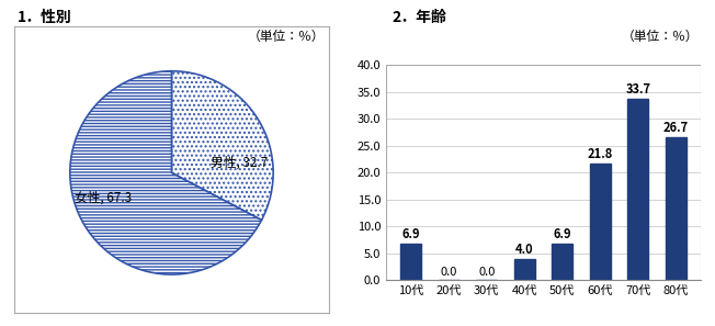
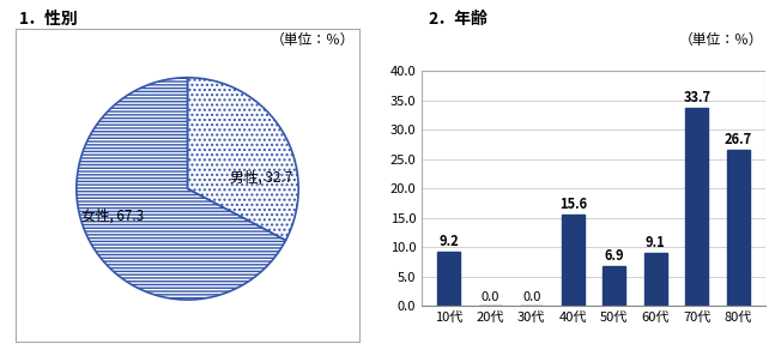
10代: 6.9 -> 9.2
40代: 4.0 -> 15.6
60代: 21.8 -> 9.1
